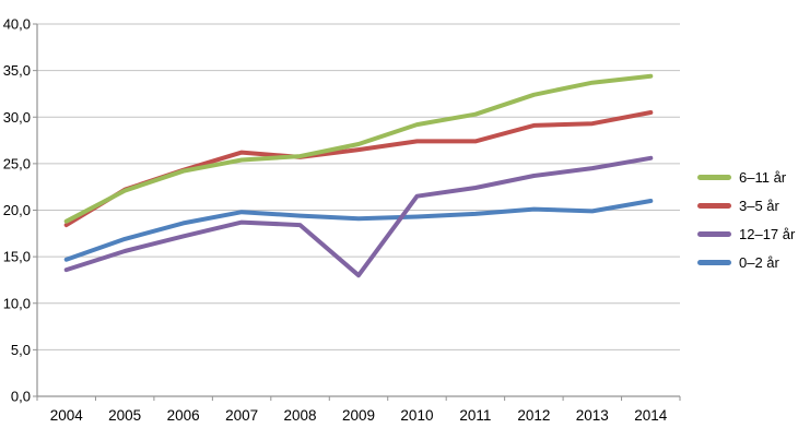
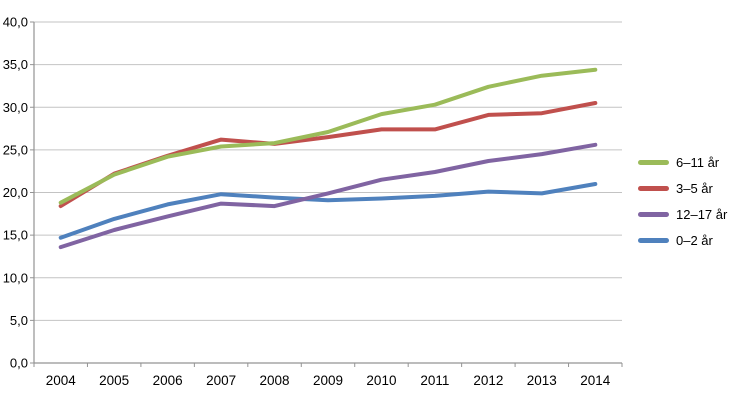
12–17 år/2009: 13 -> 20
